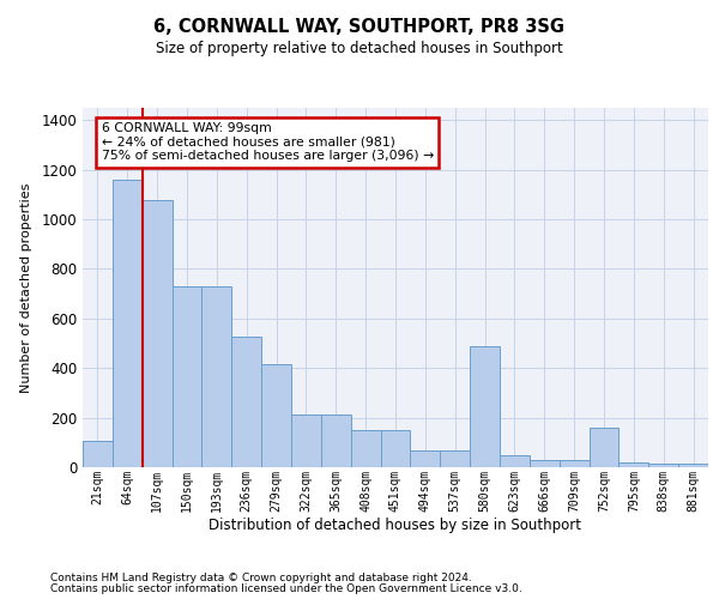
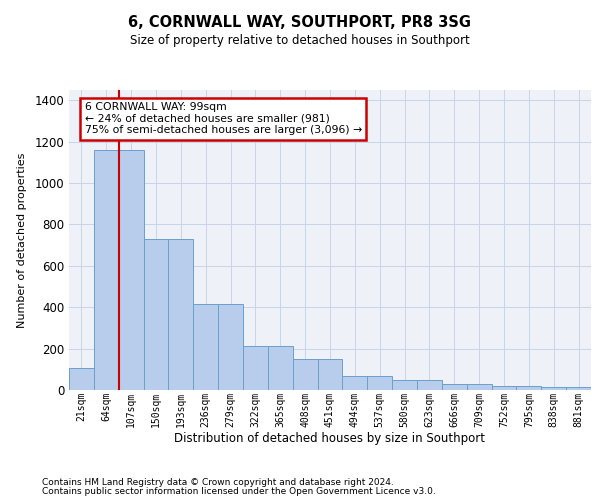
107sqm: 1080 -> 1160
236sqm: 525 -> 415
580sqm: 490 -> 47
752sqm: 160 -> 18
